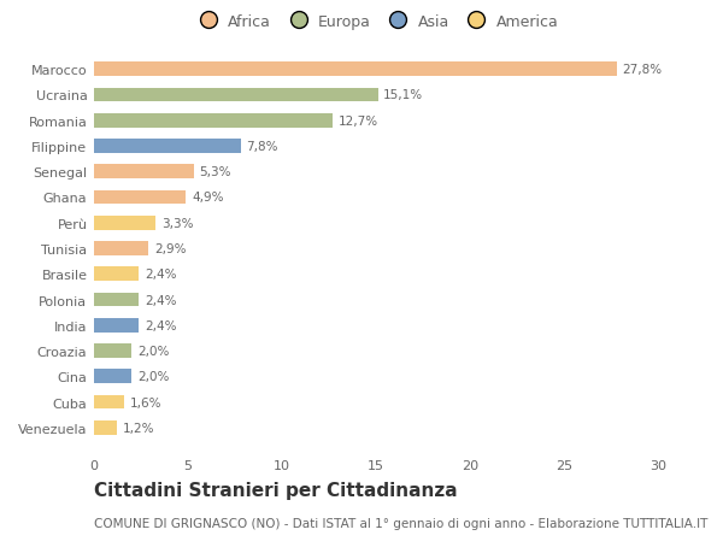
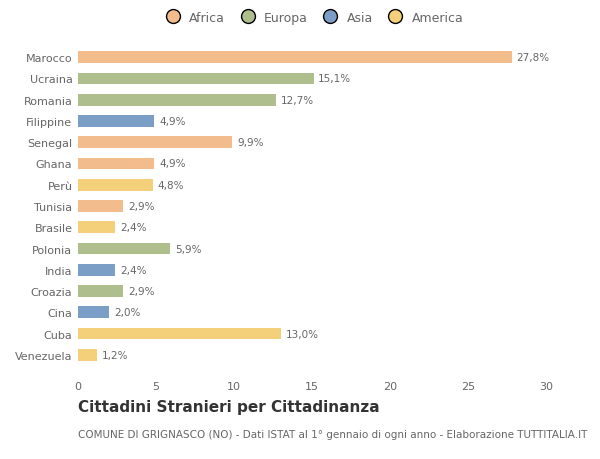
Filippine: 7,8% -> 4,9%
Senegal: 5,3% -> 9,9%
Perù: 3,3% -> 4,8%
Polonia: 2,4% -> 5,9%
Croazia: 2,0% -> 2,9%
Cuba: 1,6% -> 13,0%
